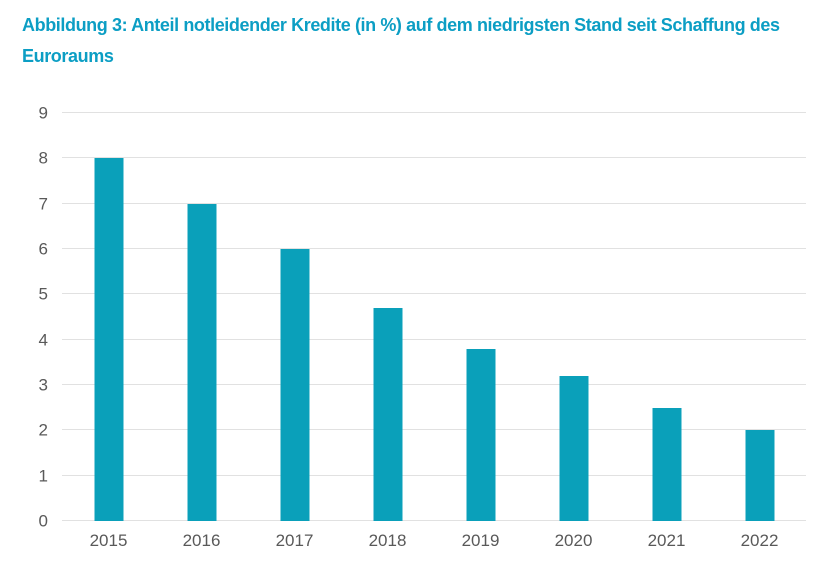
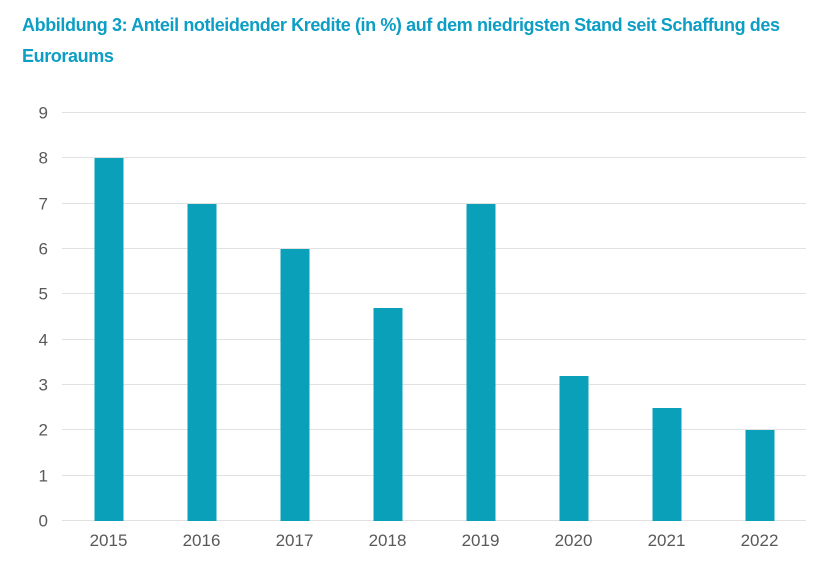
2019: 3.8 -> 7.0
